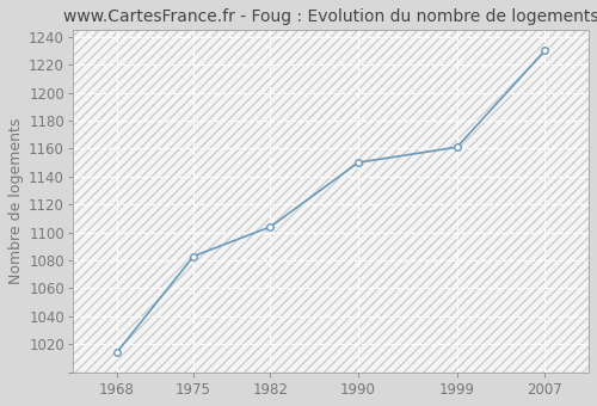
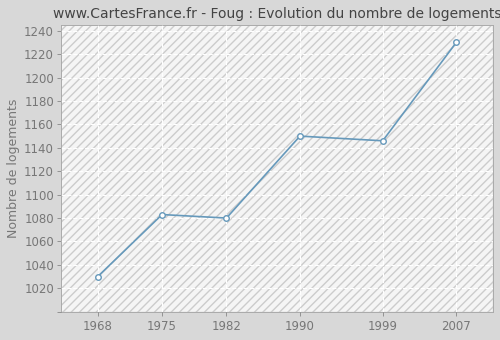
1968: 1014 -> 1030
1982: 1104 -> 1080
1999: 1161 -> 1146
